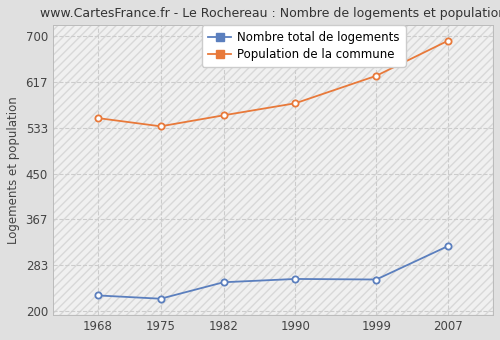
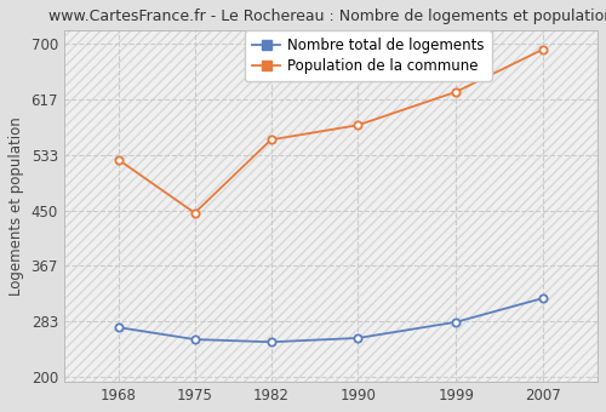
Nombre total de logements/1968: 228 -> 274
Population de la commune/1968: 551 -> 526
Nombre total de logements/1975: 222 -> 256
Population de la commune/1975: 536 -> 446
Nombre total de logements/1999: 257 -> 282
